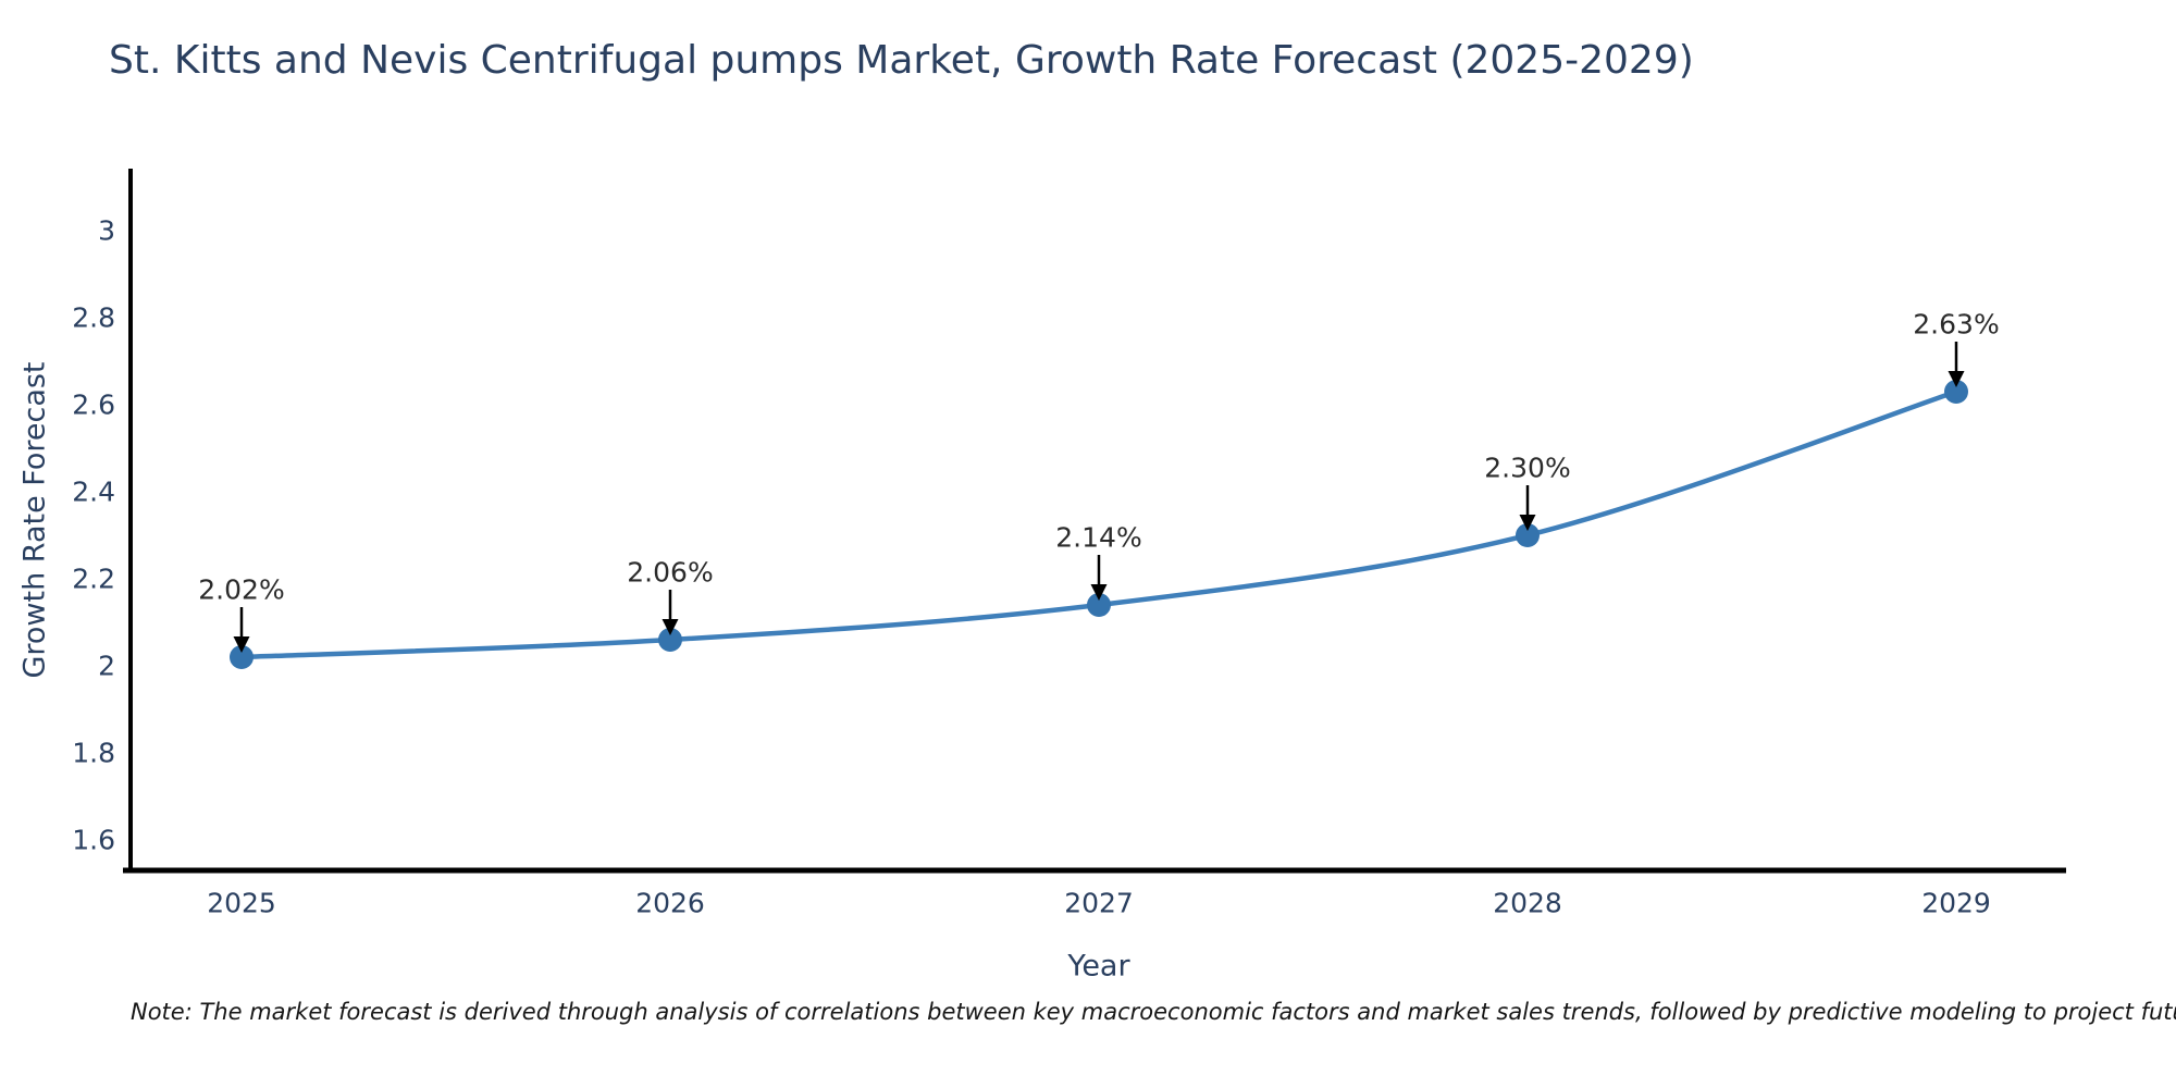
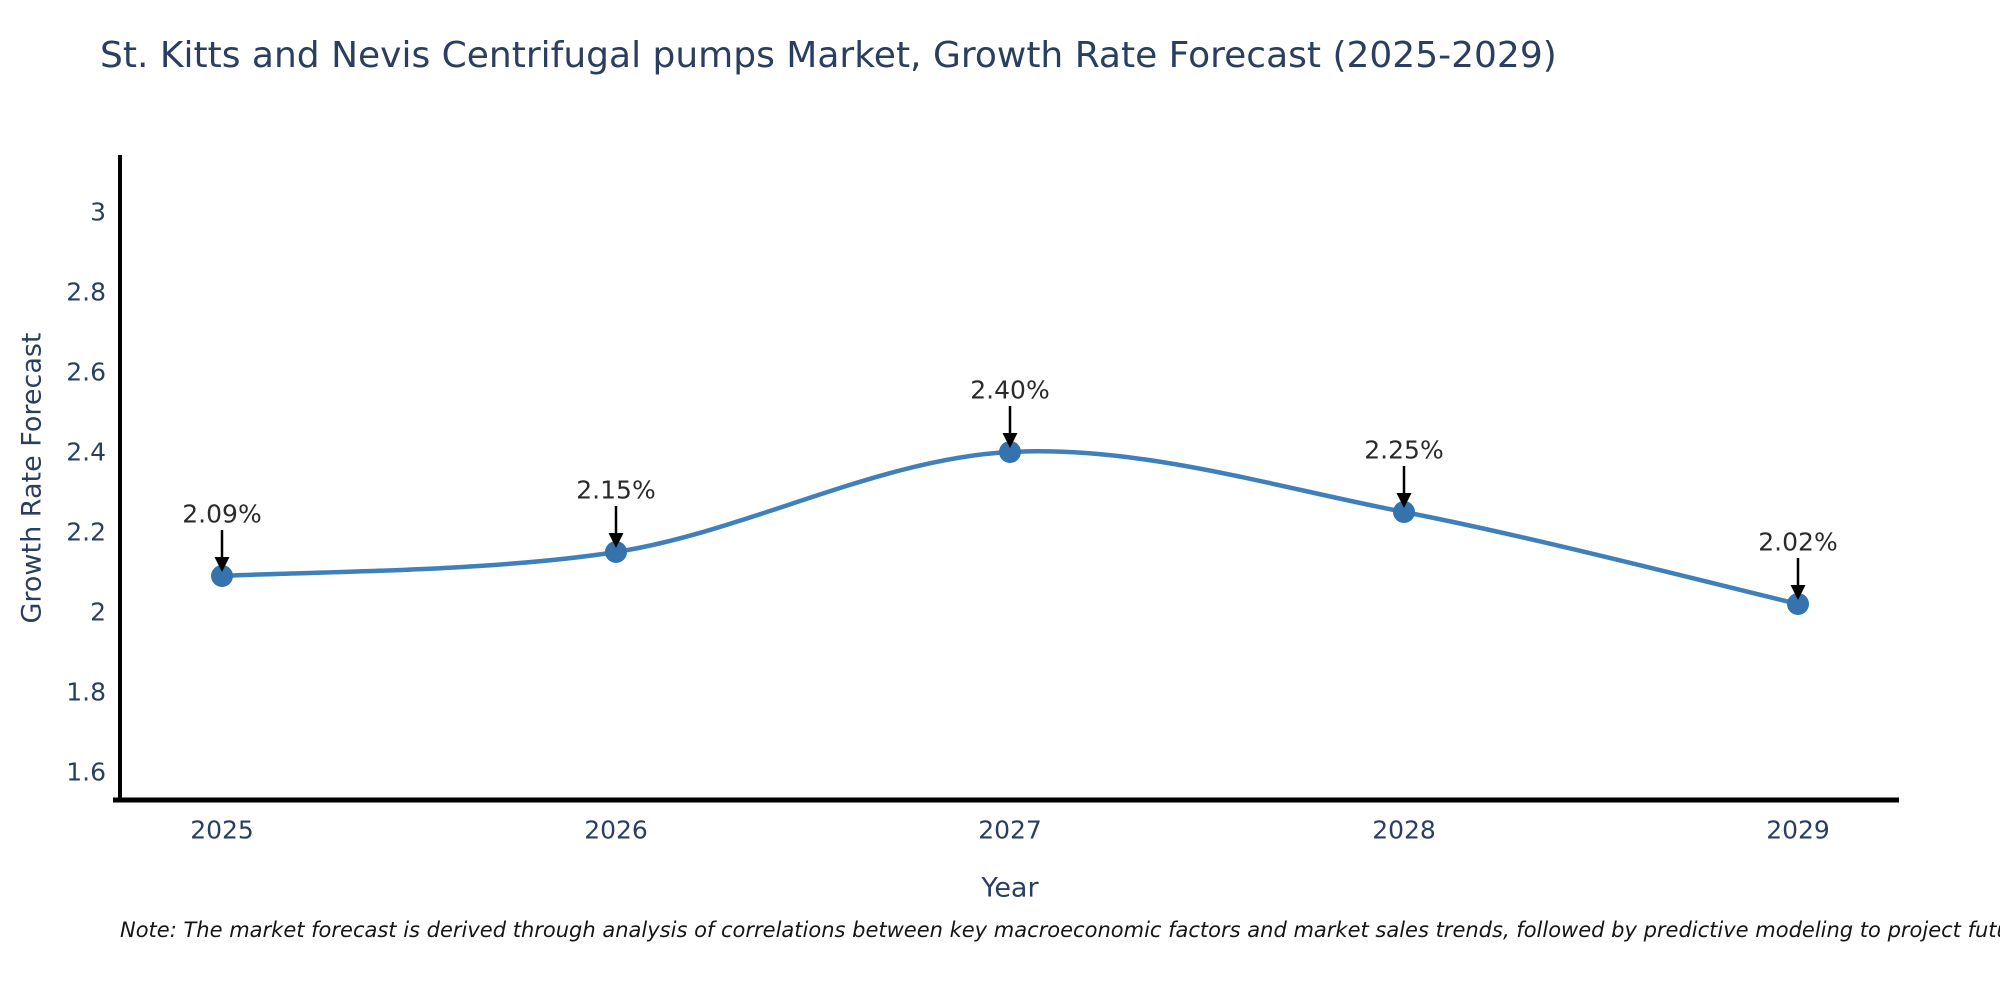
2025: 2.02% -> 2.09%
2026: 2.06% -> 2.15%
2027: 2.14% -> 2.40%
2028: 2.30% -> 2.25%
2029: 2.63% -> 2.02%
